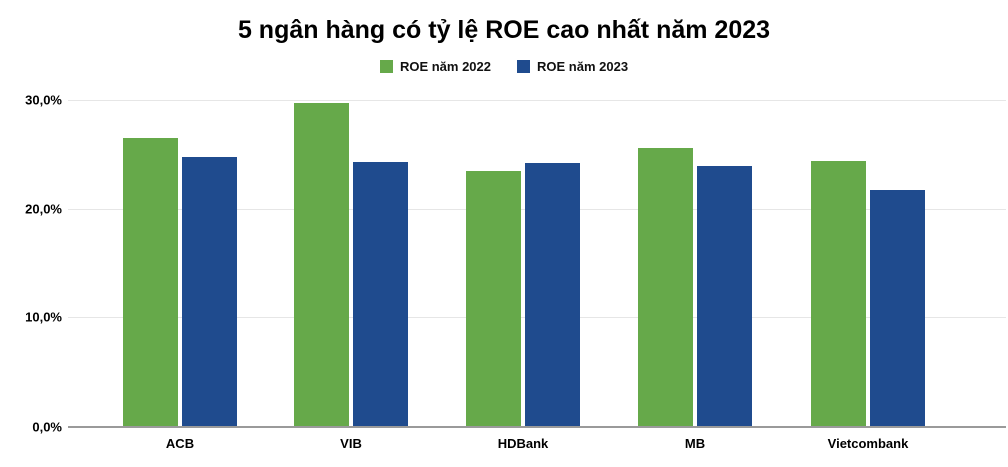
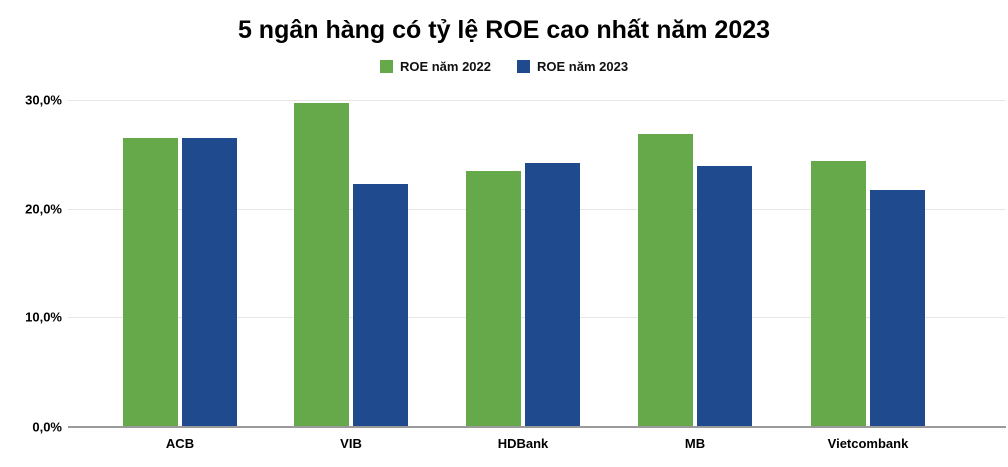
ROE năm 2023/ACB: 24,8% -> 26,5%
ROE năm 2023/VIB: 24,3% -> 22,3%
ROE năm 2022/MB: 25,6% -> 26,9%
